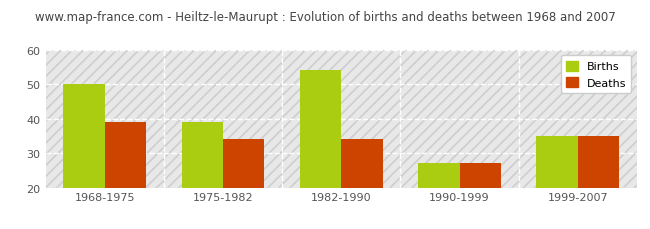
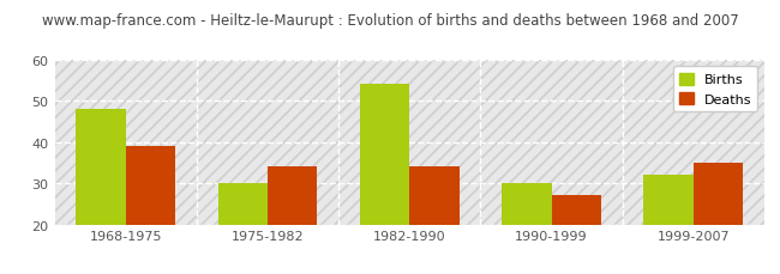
Births/1968-1975: 50 -> 48
Births/1975-1982: 39 -> 30
Births/1990-1999: 27 -> 30
Births/1999-2007: 35 -> 32
